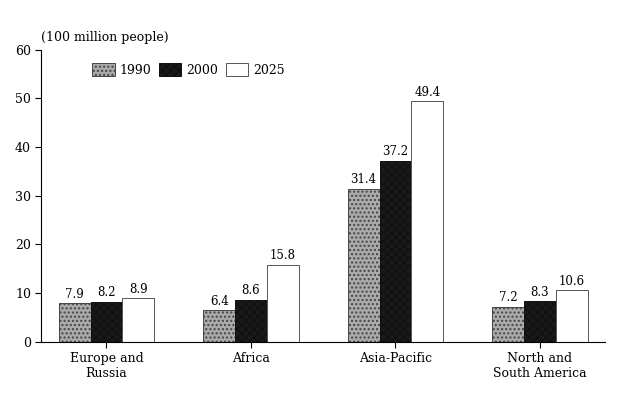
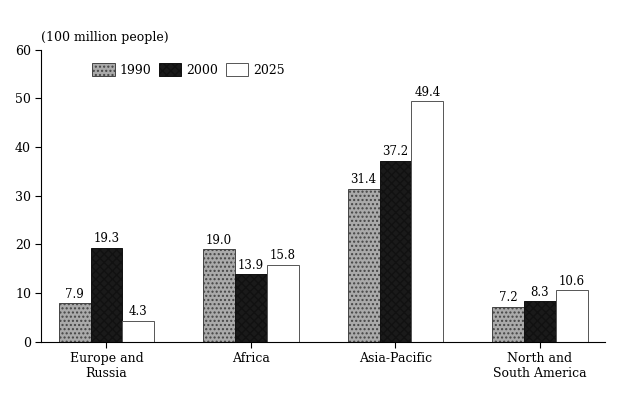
2000/Europe and Russia: 8.2 -> 19.3
2025/Europe and Russia: 8.9 -> 4.3
1990/Africa: 6.4 -> 19.0
2000/Africa: 8.6 -> 13.9
